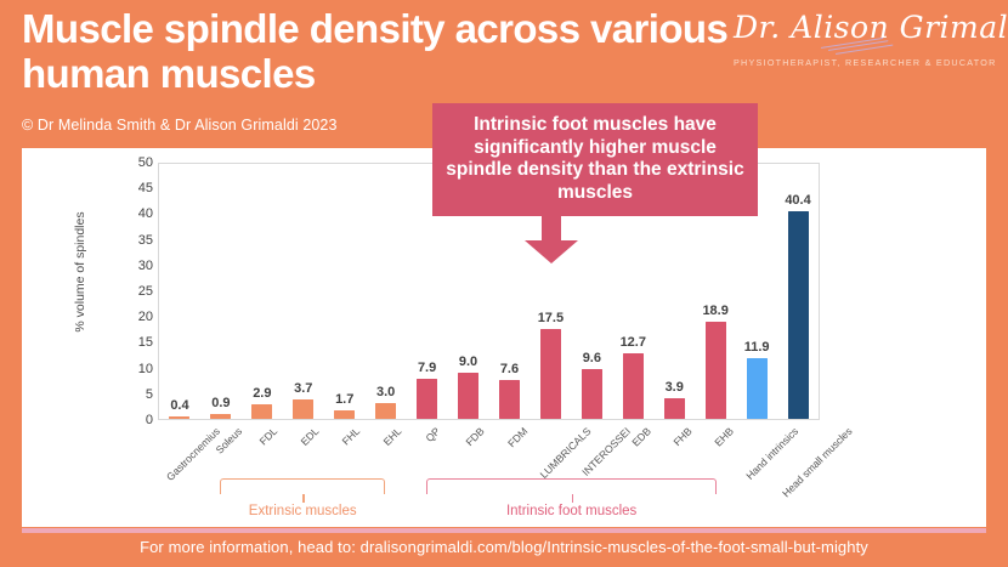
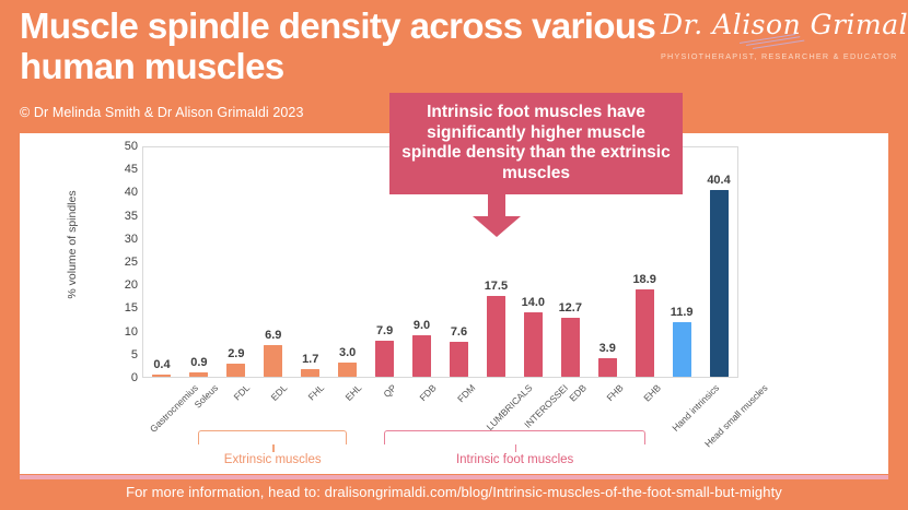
EDL: 3.7 -> 6.9
INTEROSSEI: 9.6 -> 14.0
